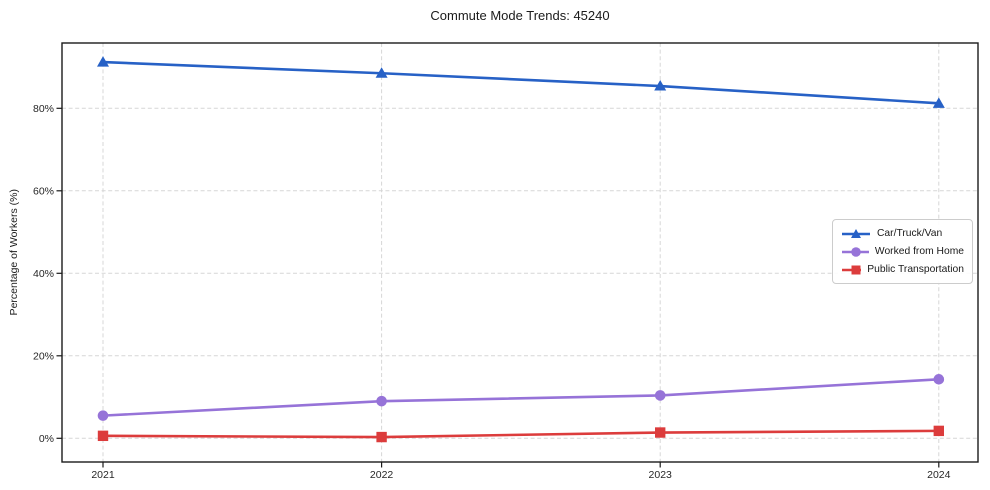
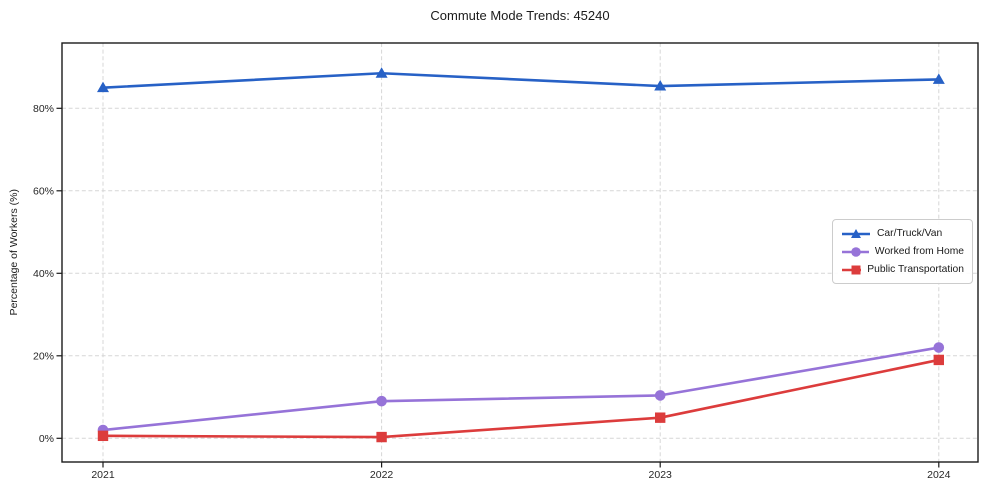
Car/Truck/Van/2021: 91% -> 85%
Worked from Home/2021: 6% -> 2%
Public Transportation/2023: 1% -> 5%
Car/Truck/Van/2024: 81% -> 87%
Worked from Home/2024: 14% -> 22%
Public Transportation/2024: 2% -> 19%
